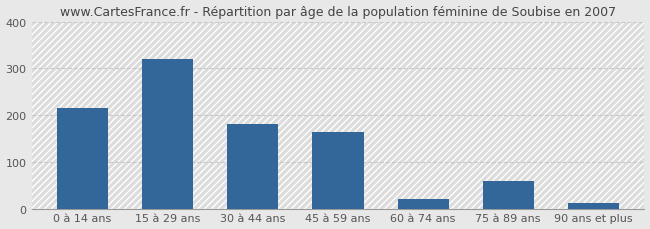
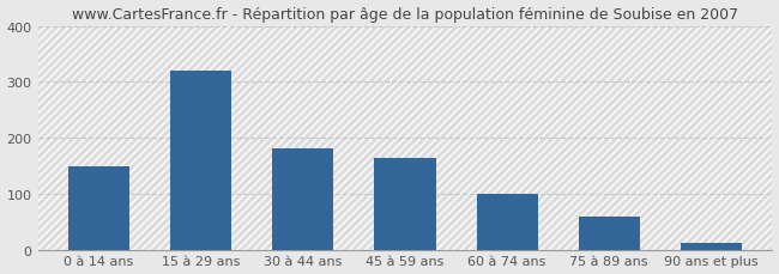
0 à 14 ans: 215 -> 148
60 à 74 ans: 20 -> 100
